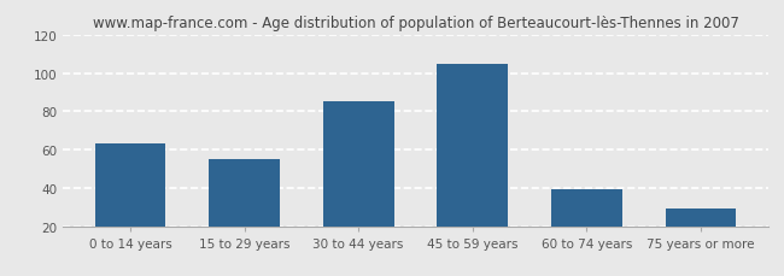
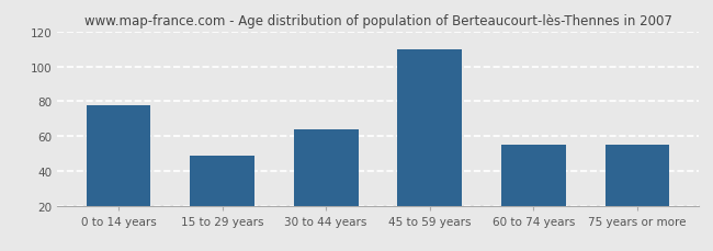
0 to 14 years: 63 -> 78
15 to 29 years: 55 -> 49
30 to 44 years: 85 -> 64
45 to 59 years: 105 -> 110
60 to 74 years: 39 -> 55
75 years or more: 29 -> 55
